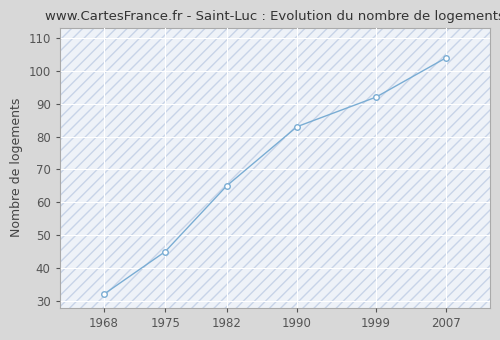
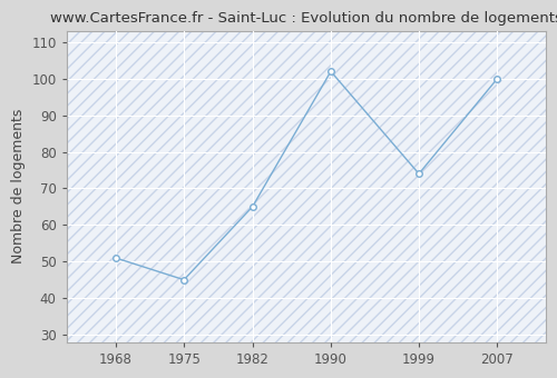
1968: 32 -> 51
1990: 83 -> 102
1999: 92 -> 74
2007: 104 -> 100
